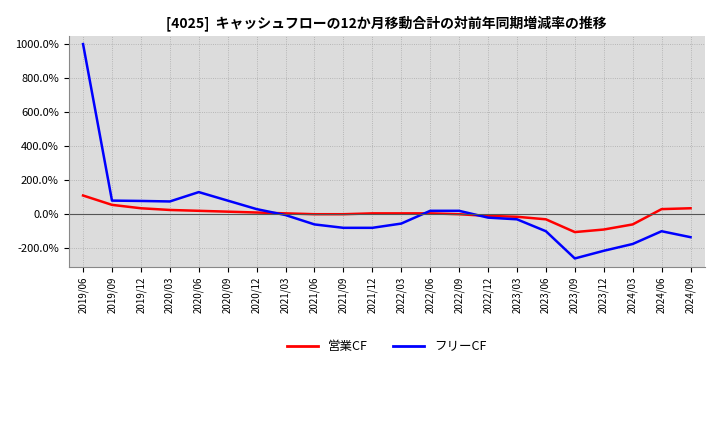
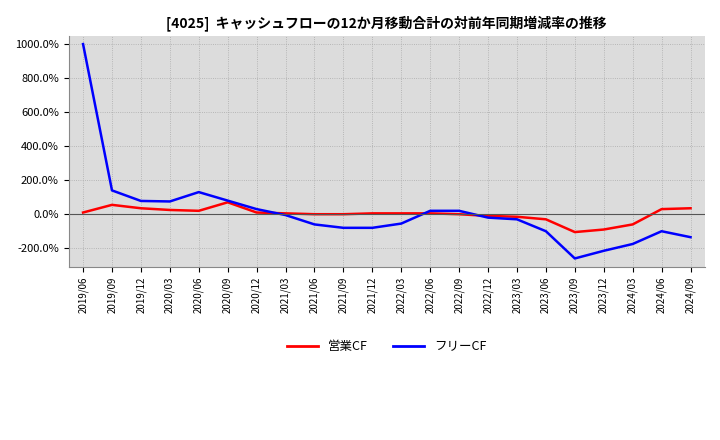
営業CF/2019/06: 110% -> 10%
フリーCF/2019/09: 80% -> 140%
営業CF/2020/09: 20% -> 70%
